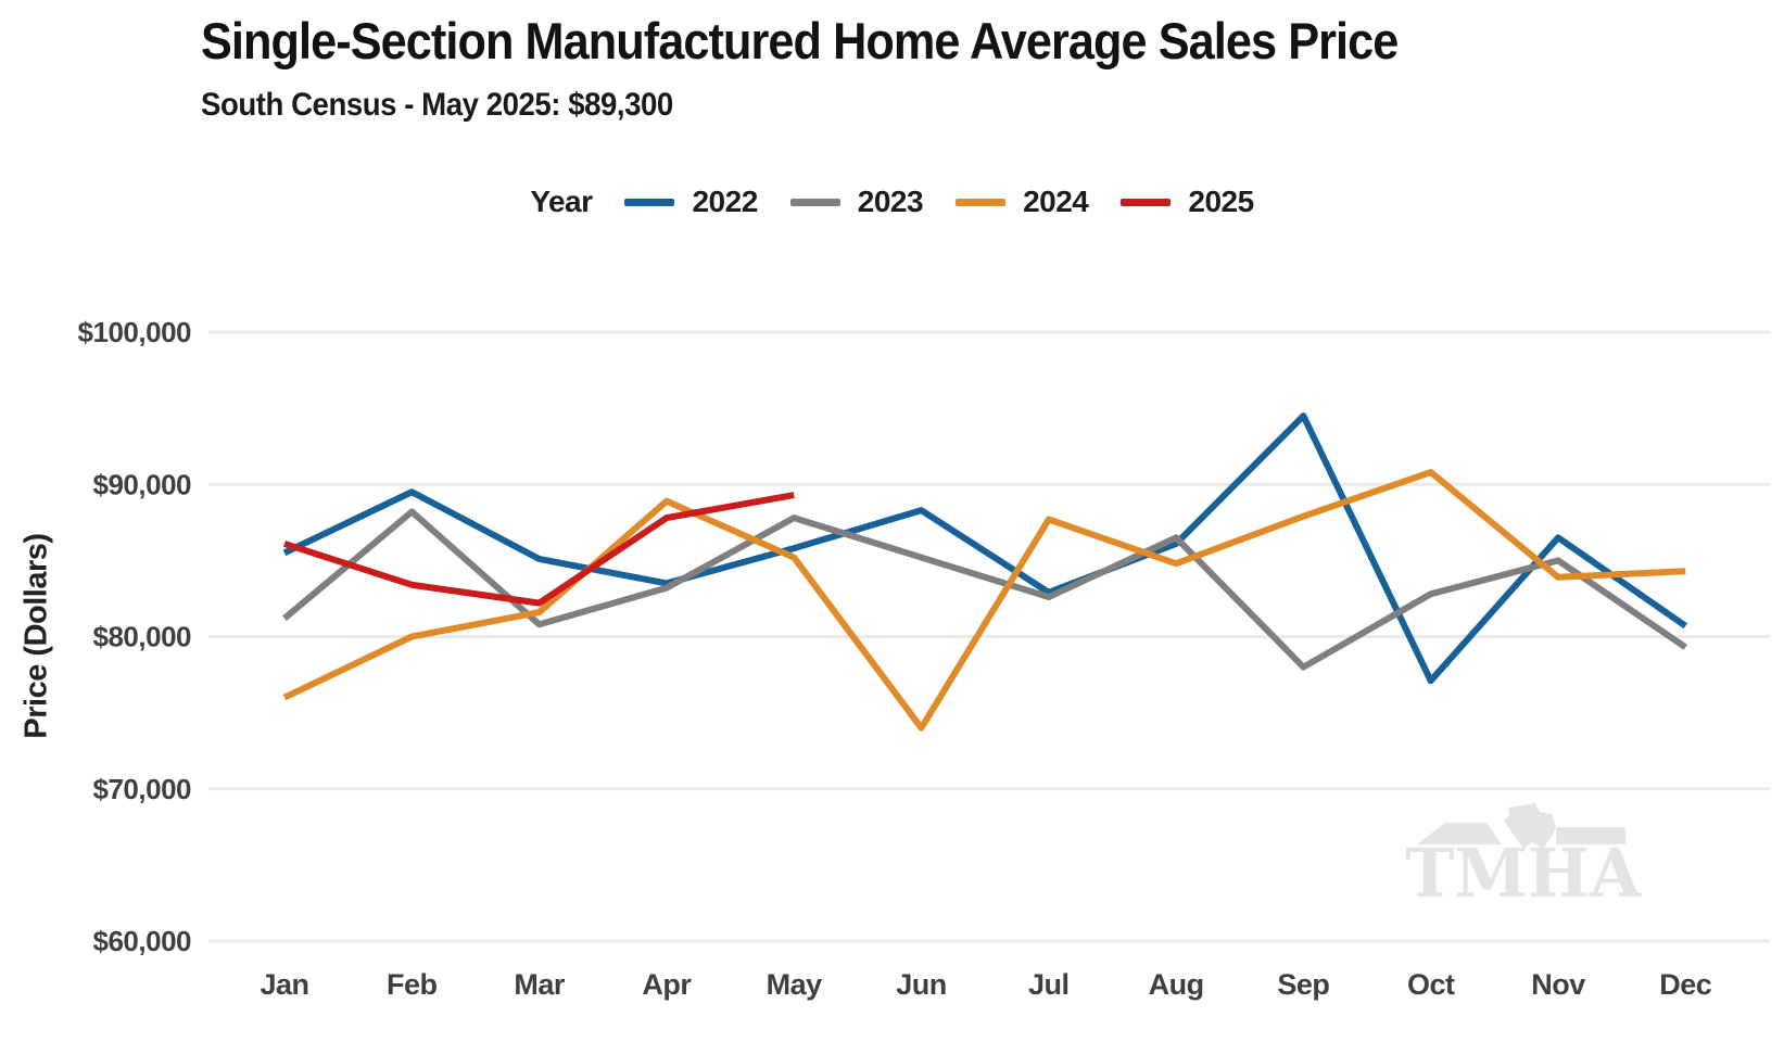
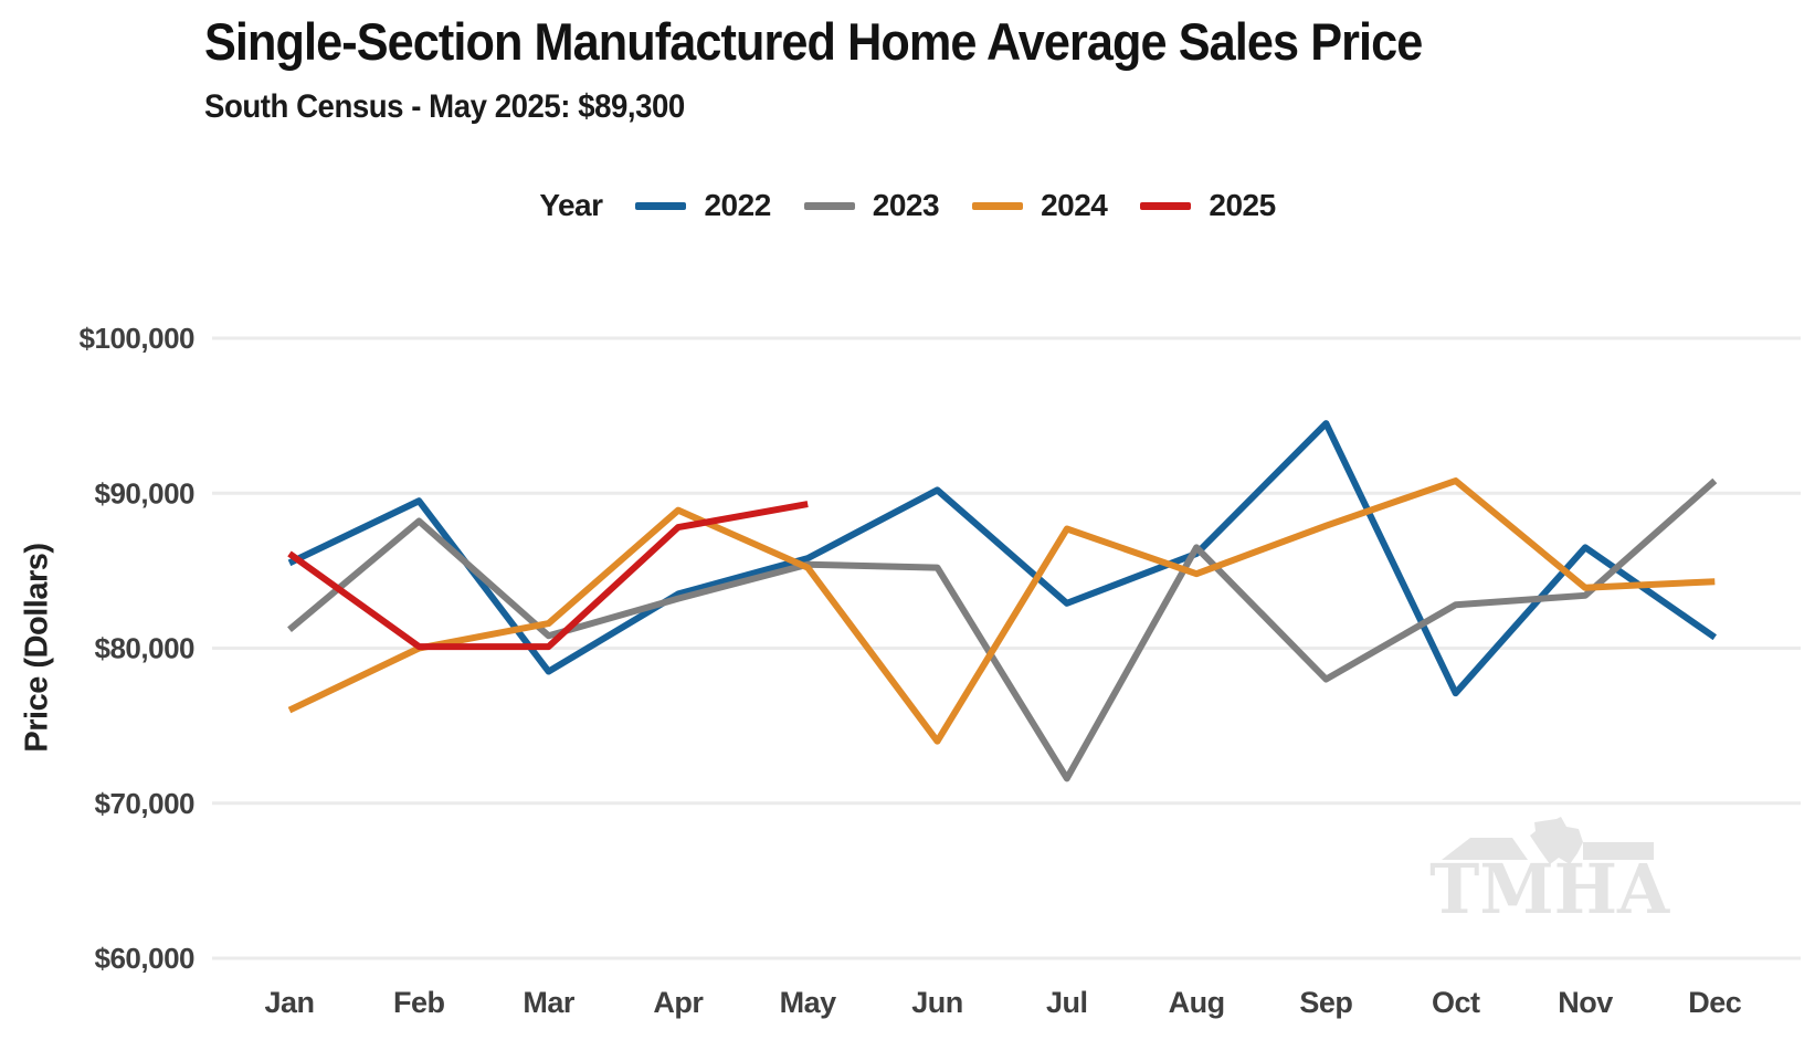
2025/Feb: $83400 -> $80100
2022/Mar: $85100 -> $78500
2025/Mar: $82200 -> $80100
2023/May: $87800 -> $85400
2022/Jun: $88300 -> $90200
2023/Jul: $82600 -> $71600
2023/Nov: $85000 -> $83400
2023/Dec: $79300 -> $90800
